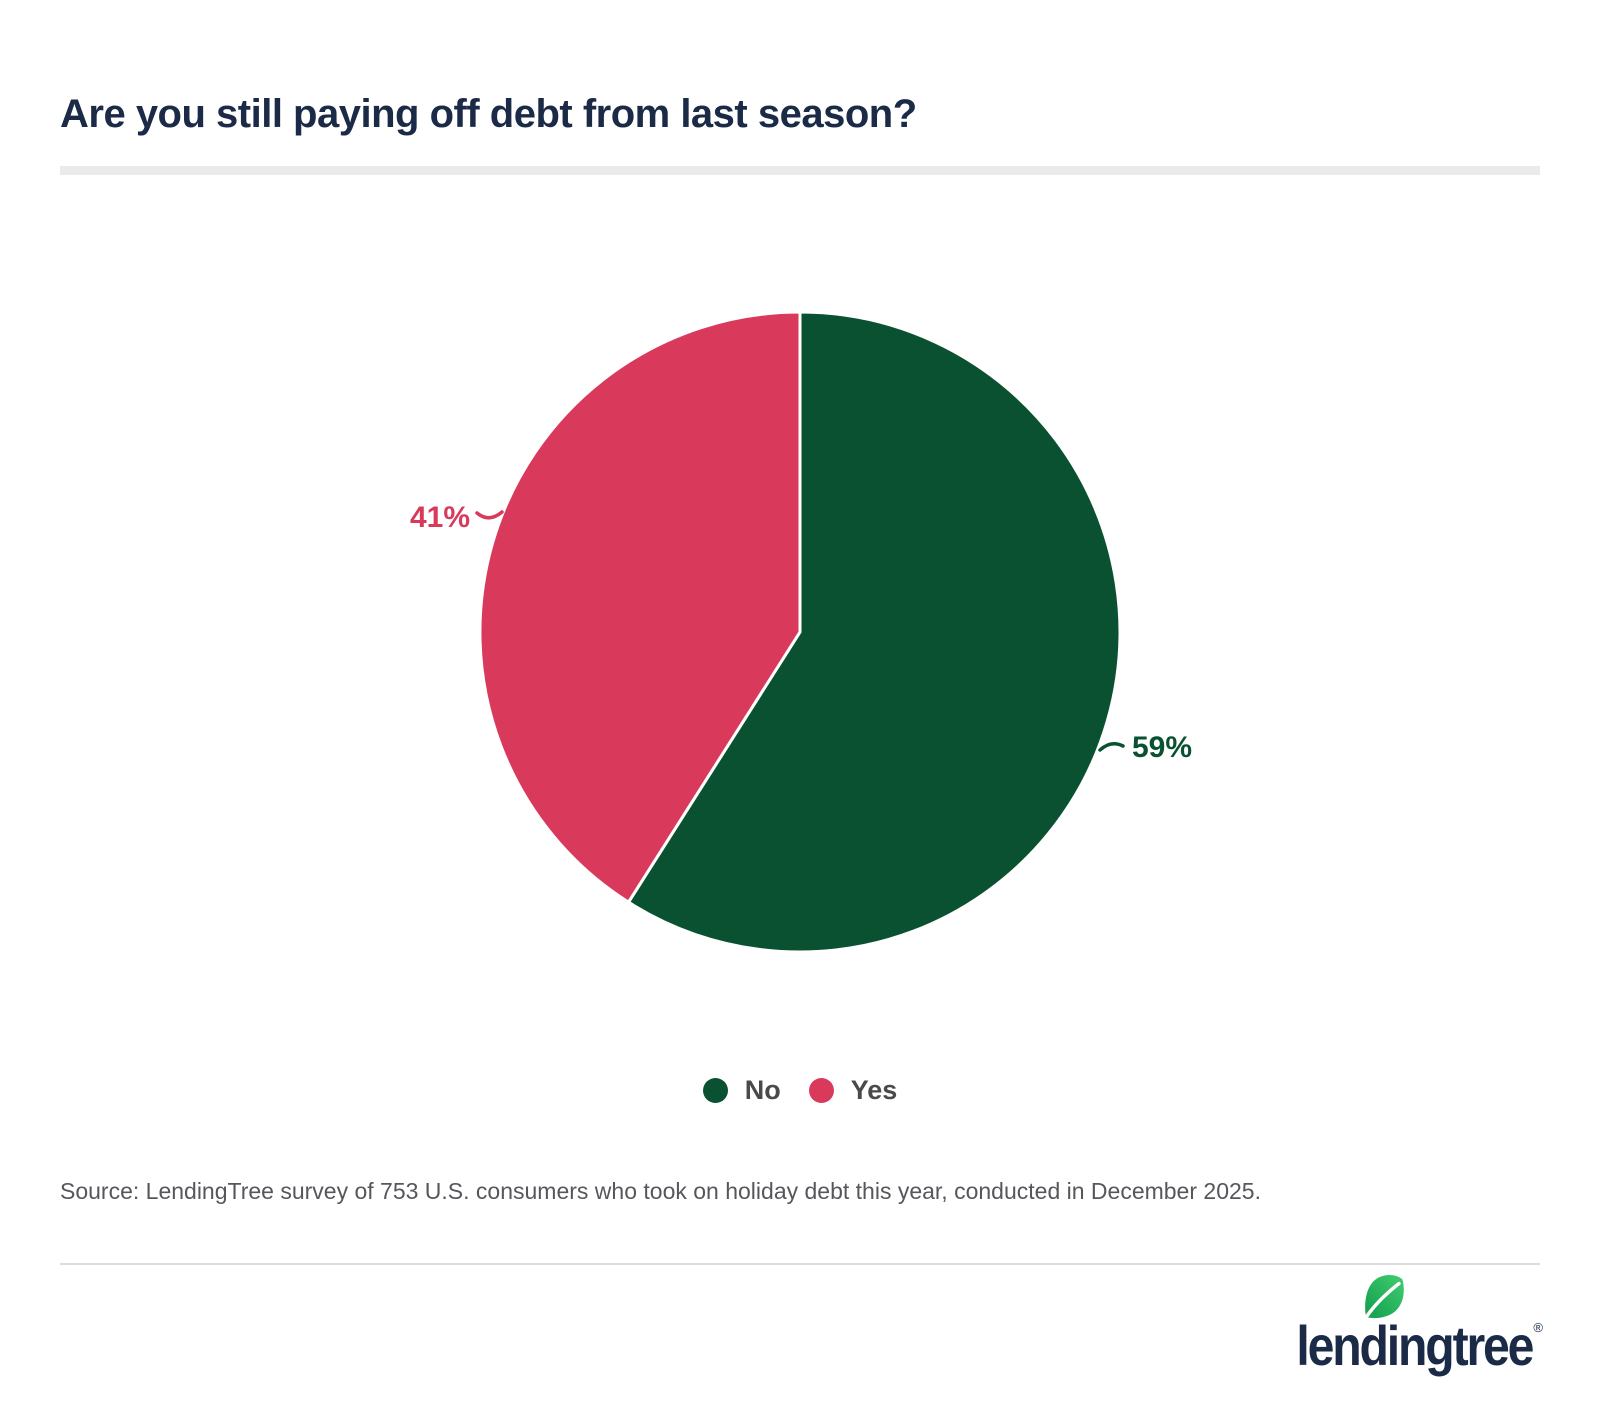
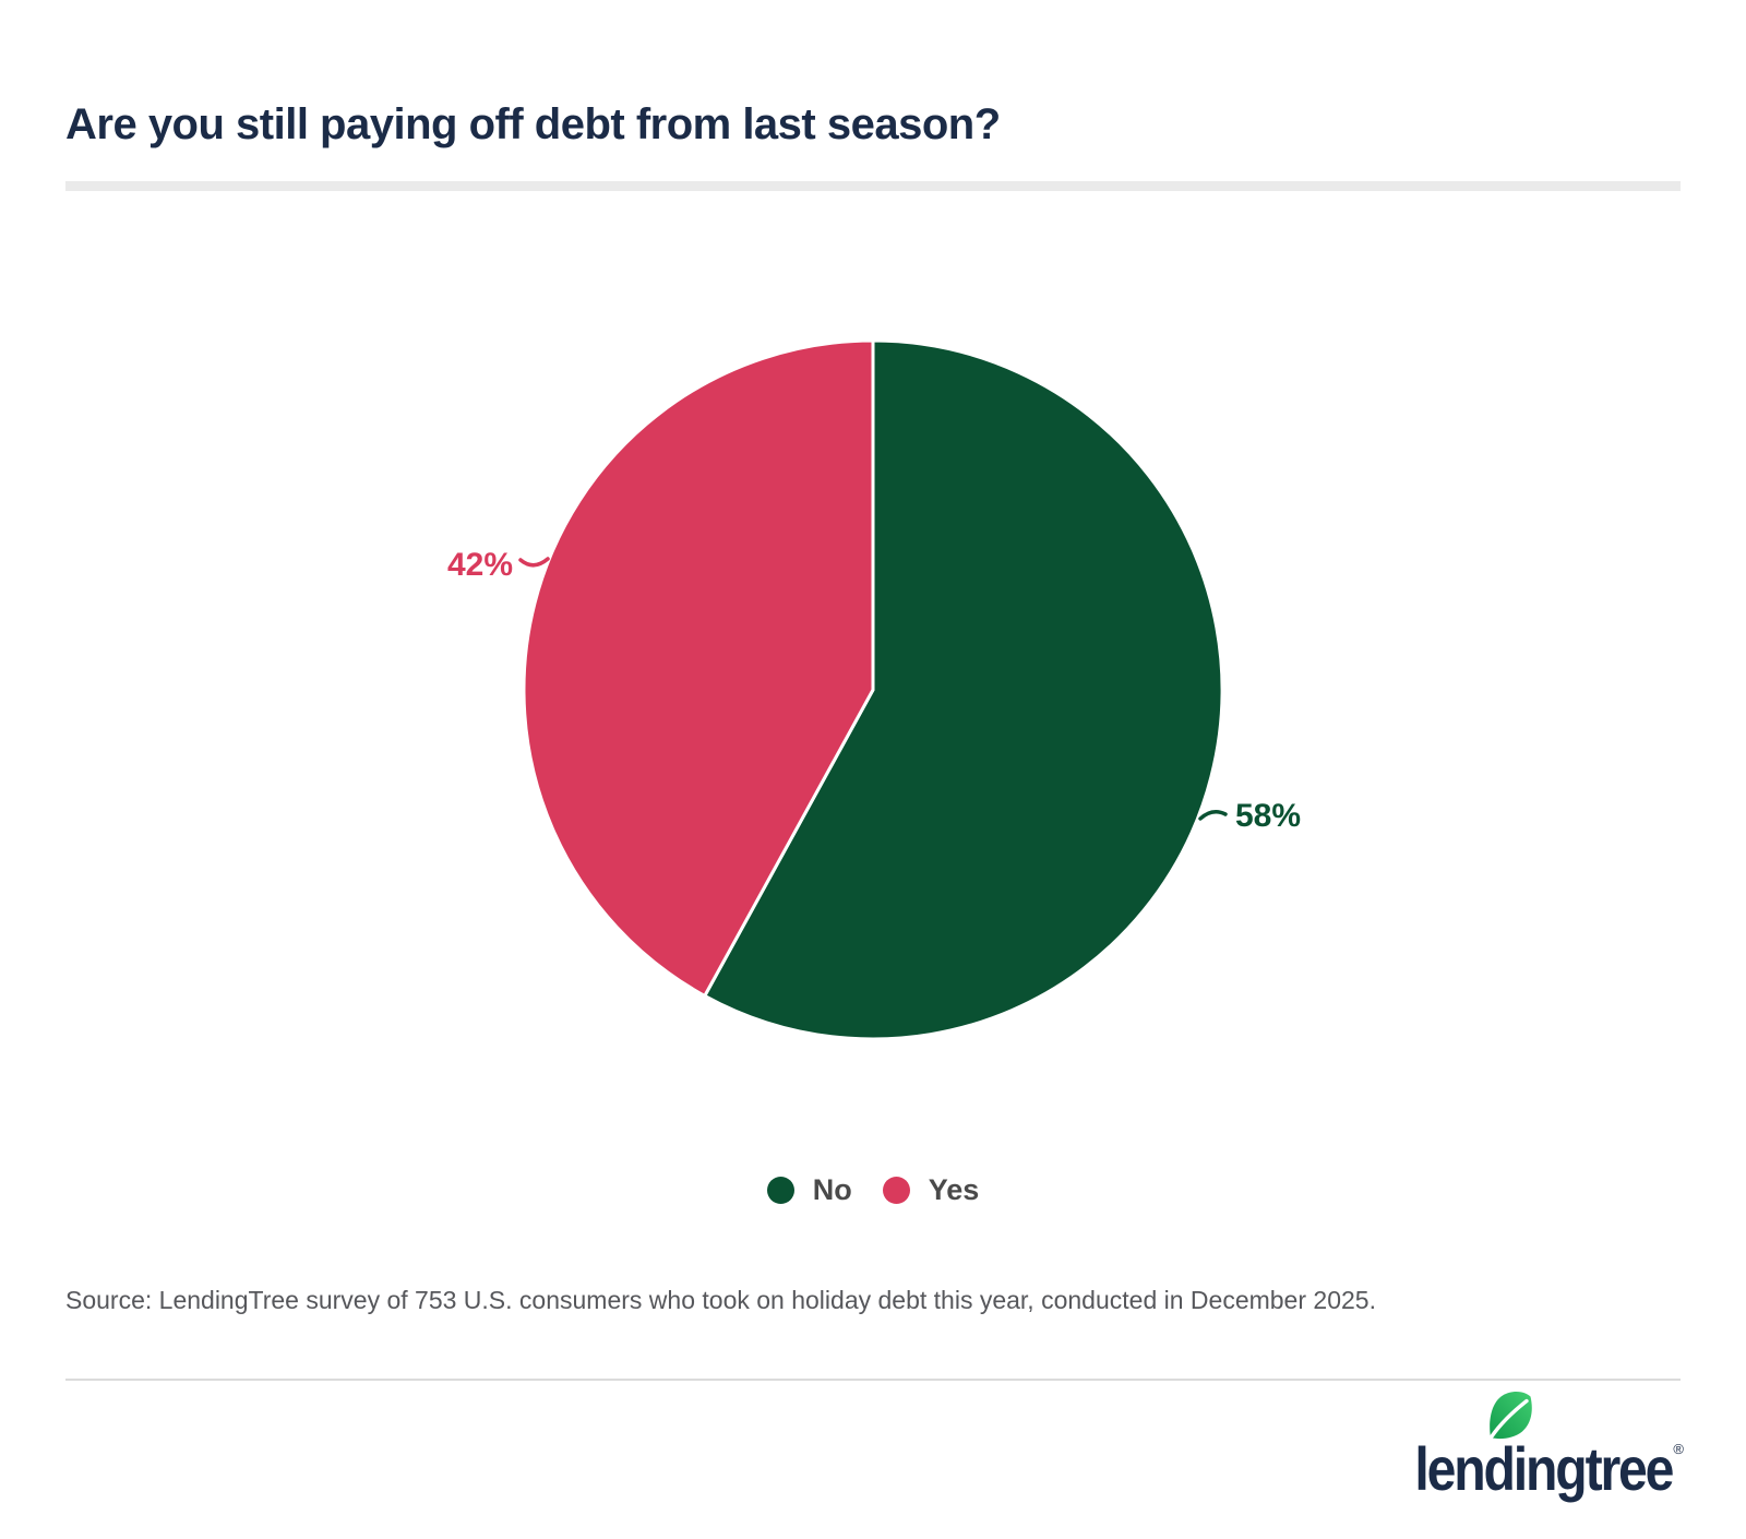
No: 59% -> 58%
Yes: 41% -> 42%
